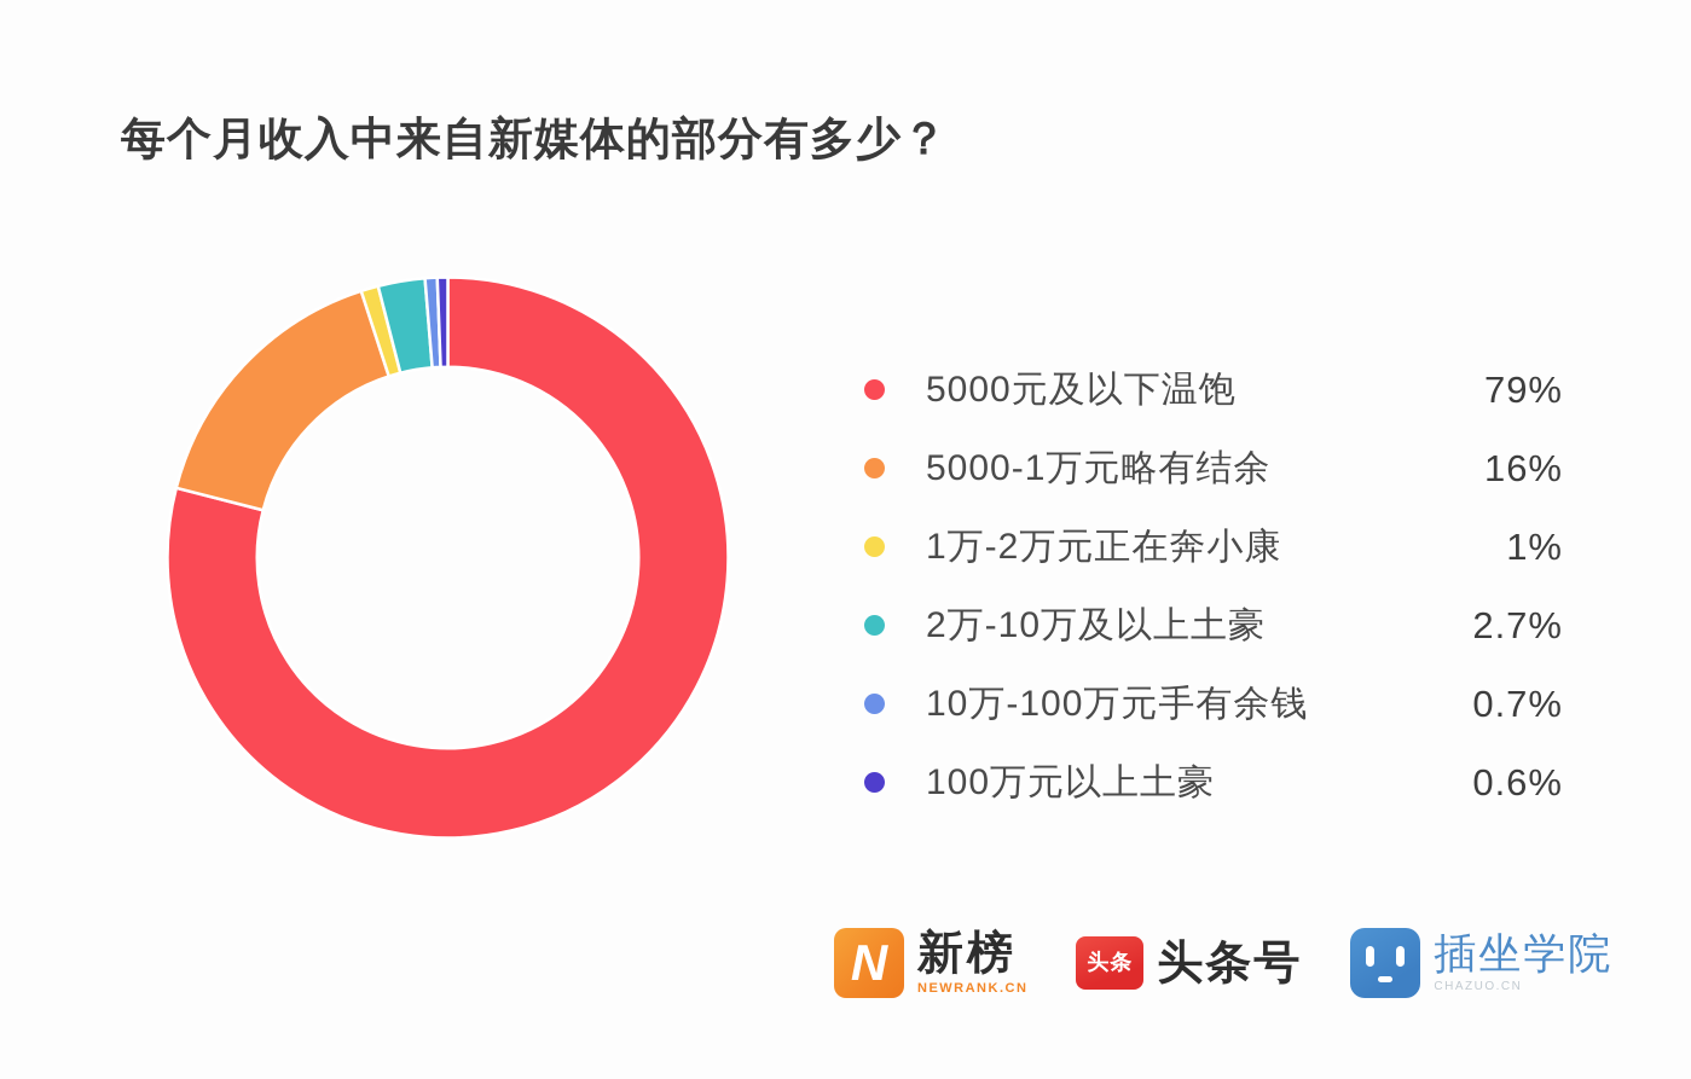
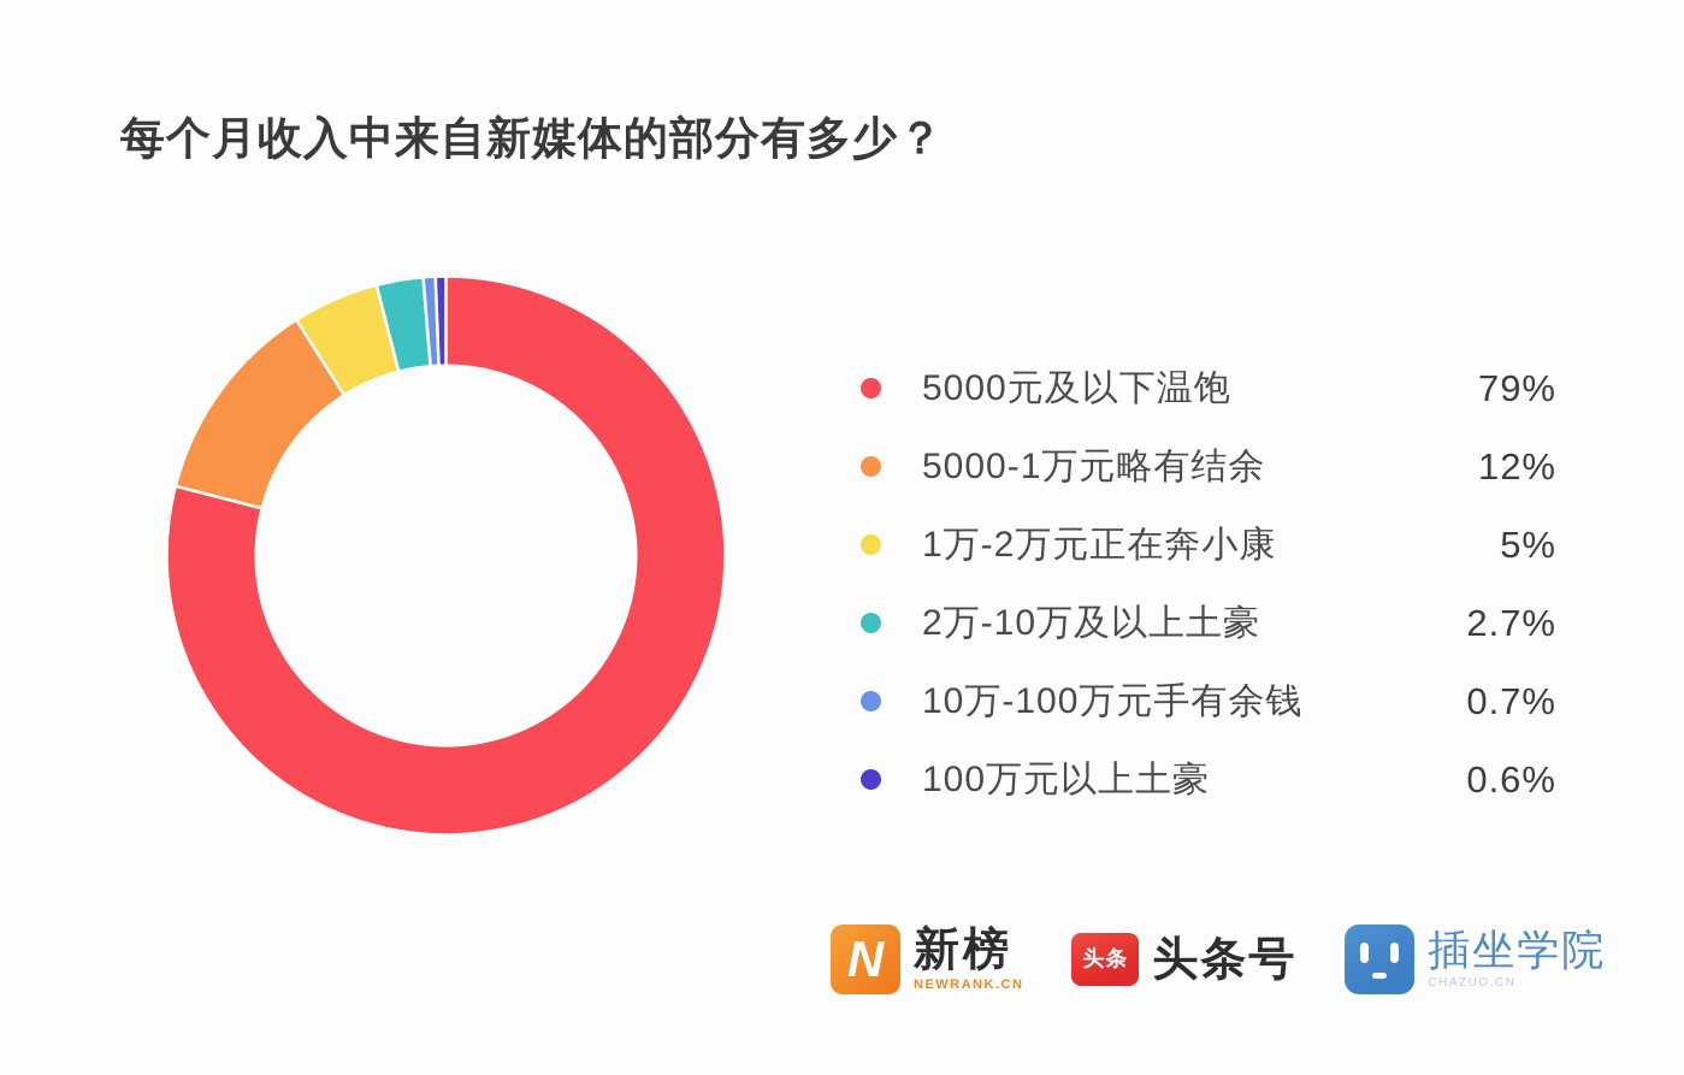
5000-1万元略有结余: 16% -> 12%
1万-2万元正在奔小康: 1% -> 5%
